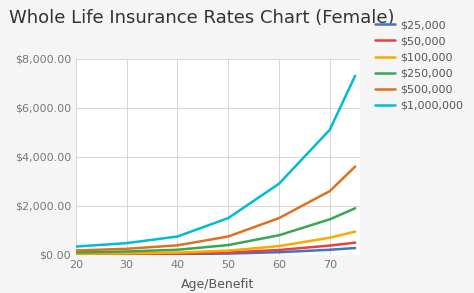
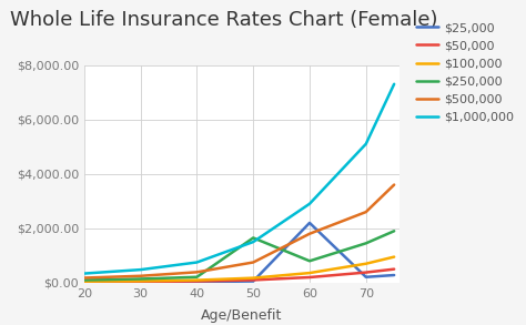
$250,000/50: $400 -> $1,650
$25,000/60: $110 -> $2,200
$500,000/60: $1,500 -> $1,800
